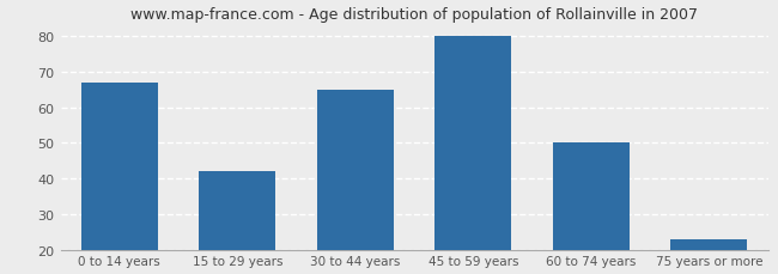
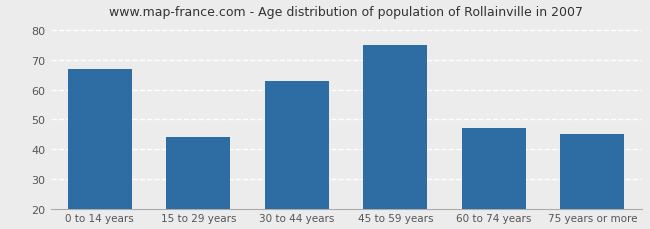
15 to 29 years: 42 -> 44
30 to 44 years: 65 -> 63
45 to 59 years: 80 -> 75
60 to 74 years: 50 -> 47
75 years or more: 23 -> 45
